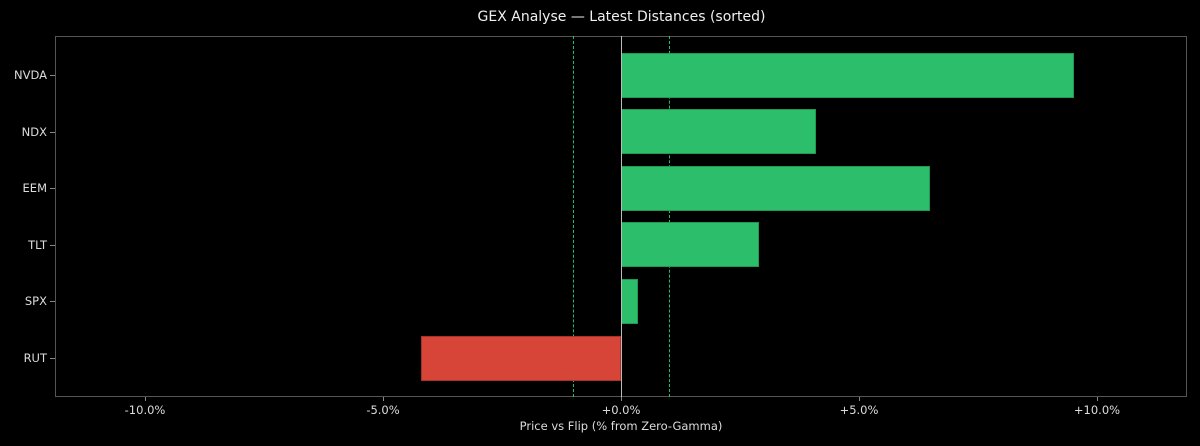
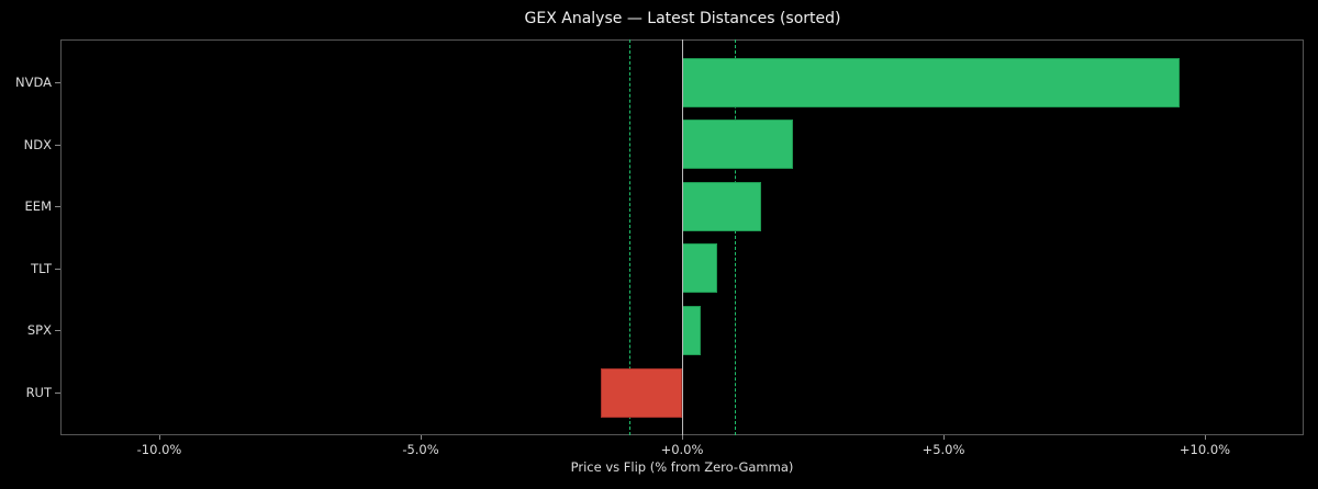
NDX: 4.1% -> 2.1%
EEM: 6.5% -> 1.5%
TLT: 2.9% -> 0.7%
RUT: -4.2% -> -1.6%
